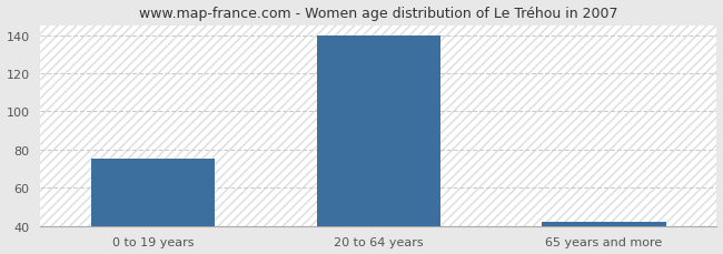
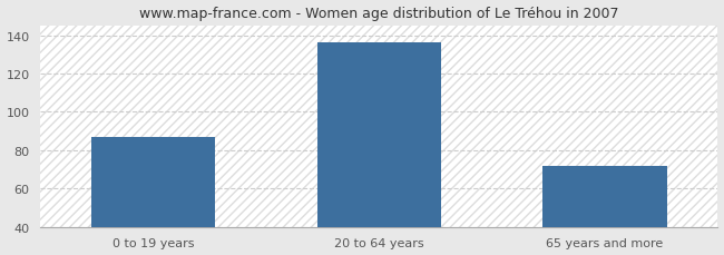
0 to 19 years: 75 -> 87
20 to 64 years: 140 -> 136
65 years and more: 42 -> 72
